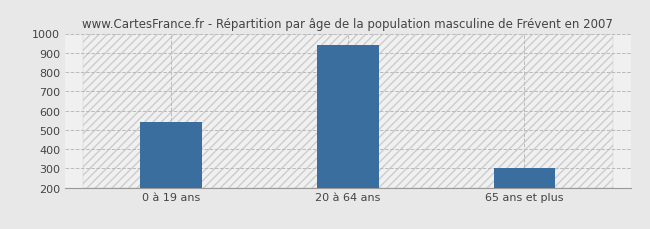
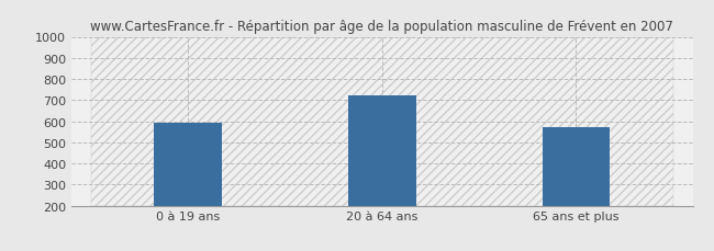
0 à 19 ans: 540 -> 590
20 à 64 ans: 940 -> 720
65 ans et plus: 300 -> 570
